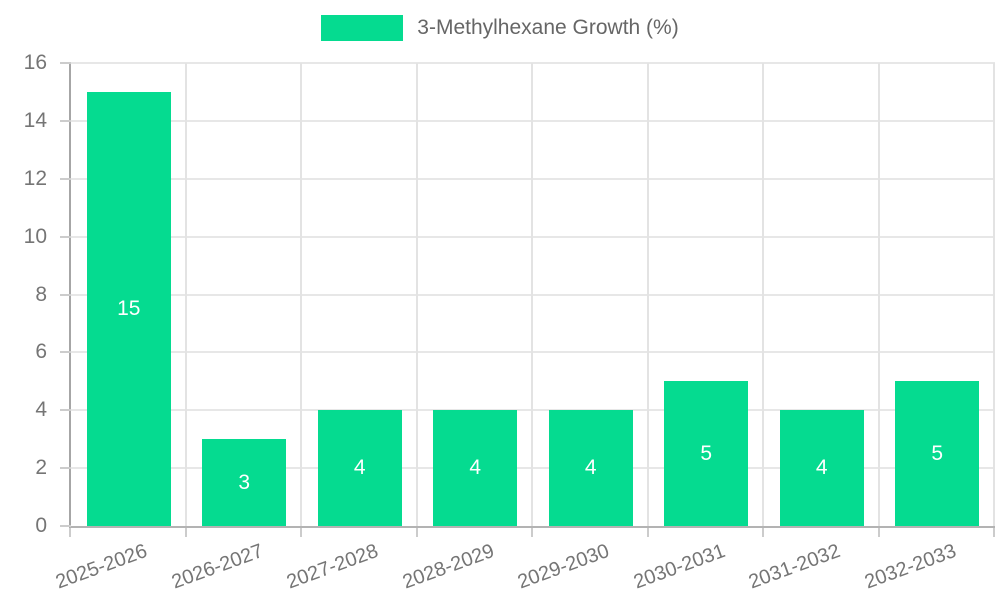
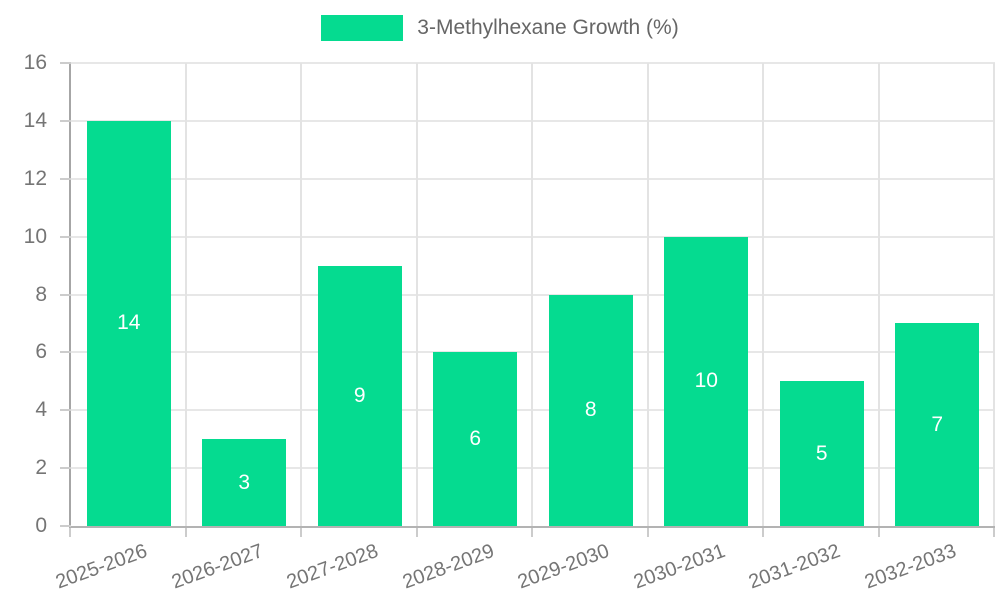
2025-2026: 15 -> 14
2027-2028: 4 -> 9
2028-2029: 4 -> 6
2029-2030: 4 -> 8
2030-2031: 5 -> 10
2031-2032: 4 -> 5
2032-2033: 5 -> 7
